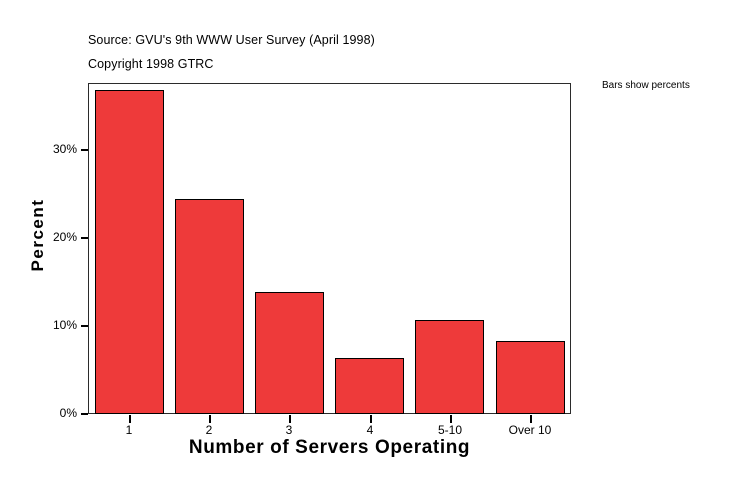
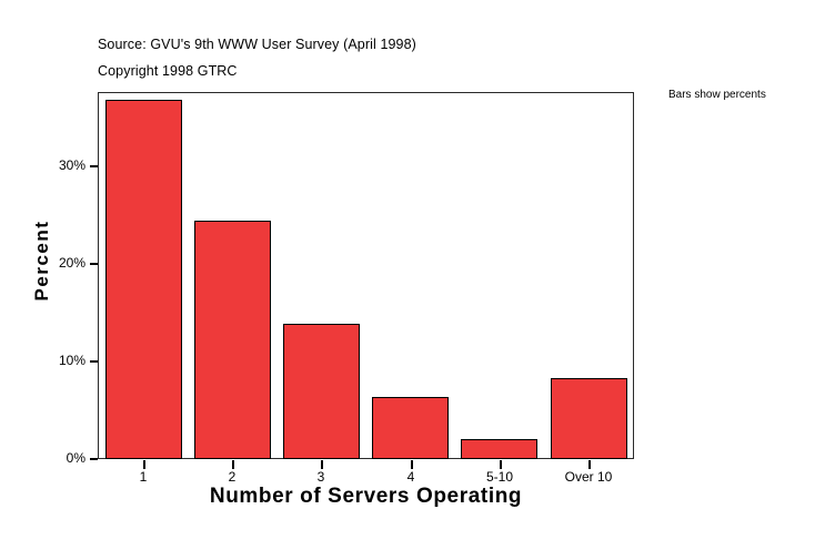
5-10: 11% -> 2%
